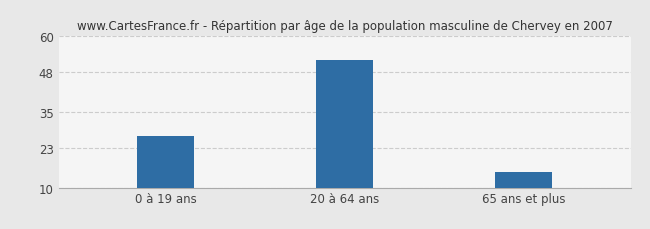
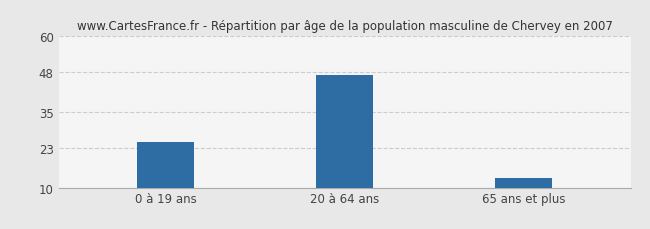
0 à 19 ans: 27 -> 25
20 à 64 ans: 52 -> 47
65 ans et plus: 15 -> 13
